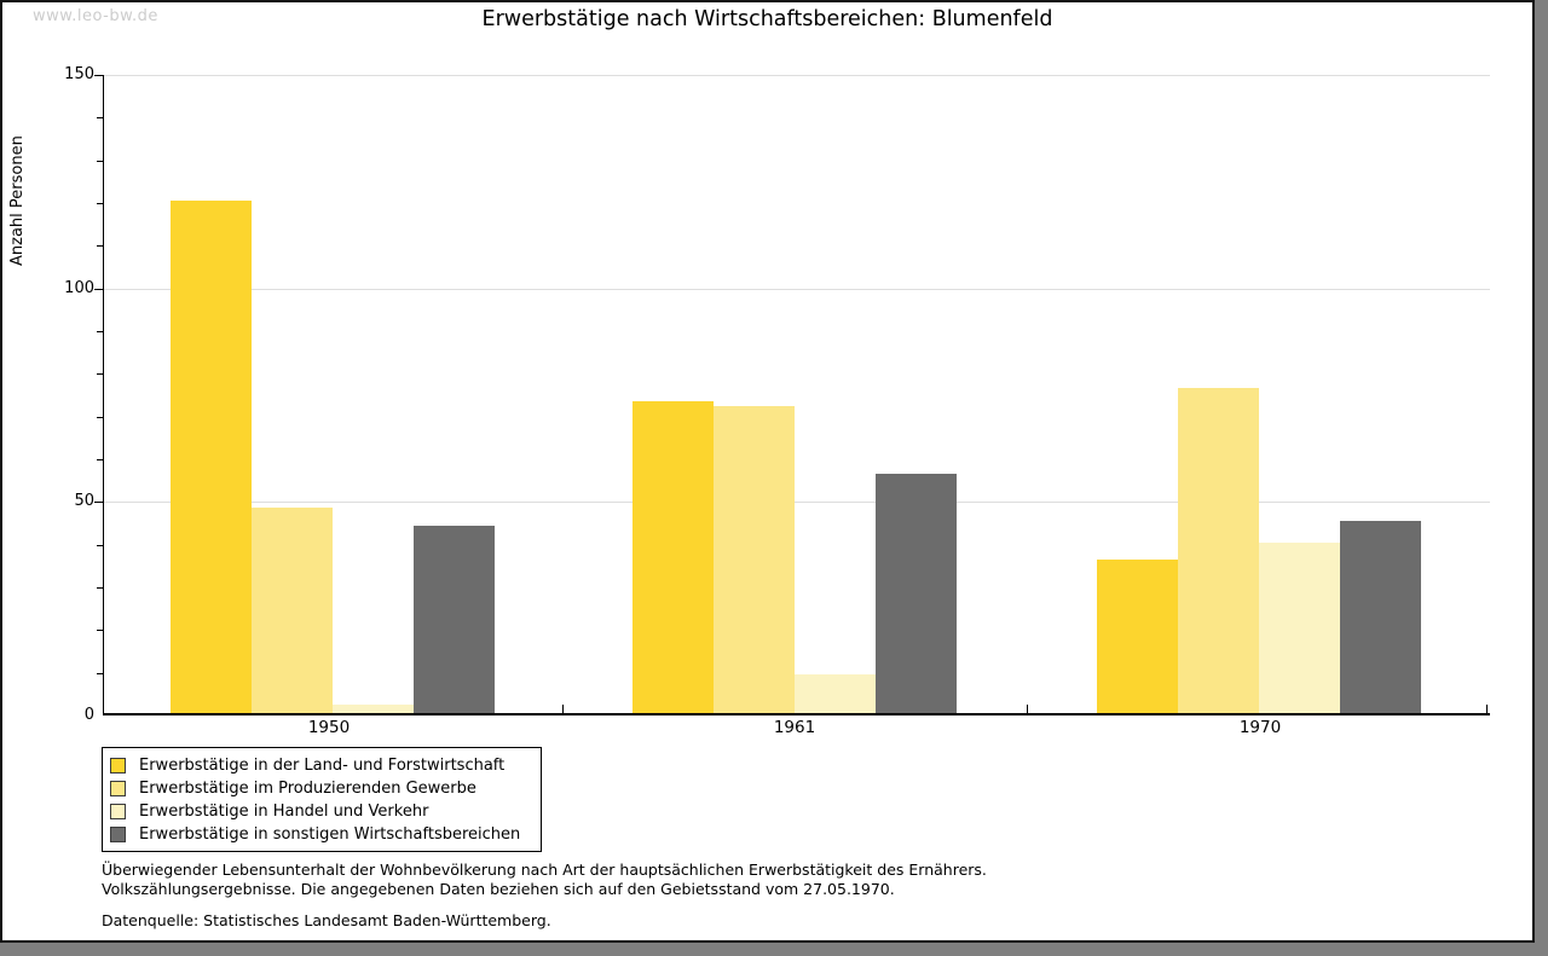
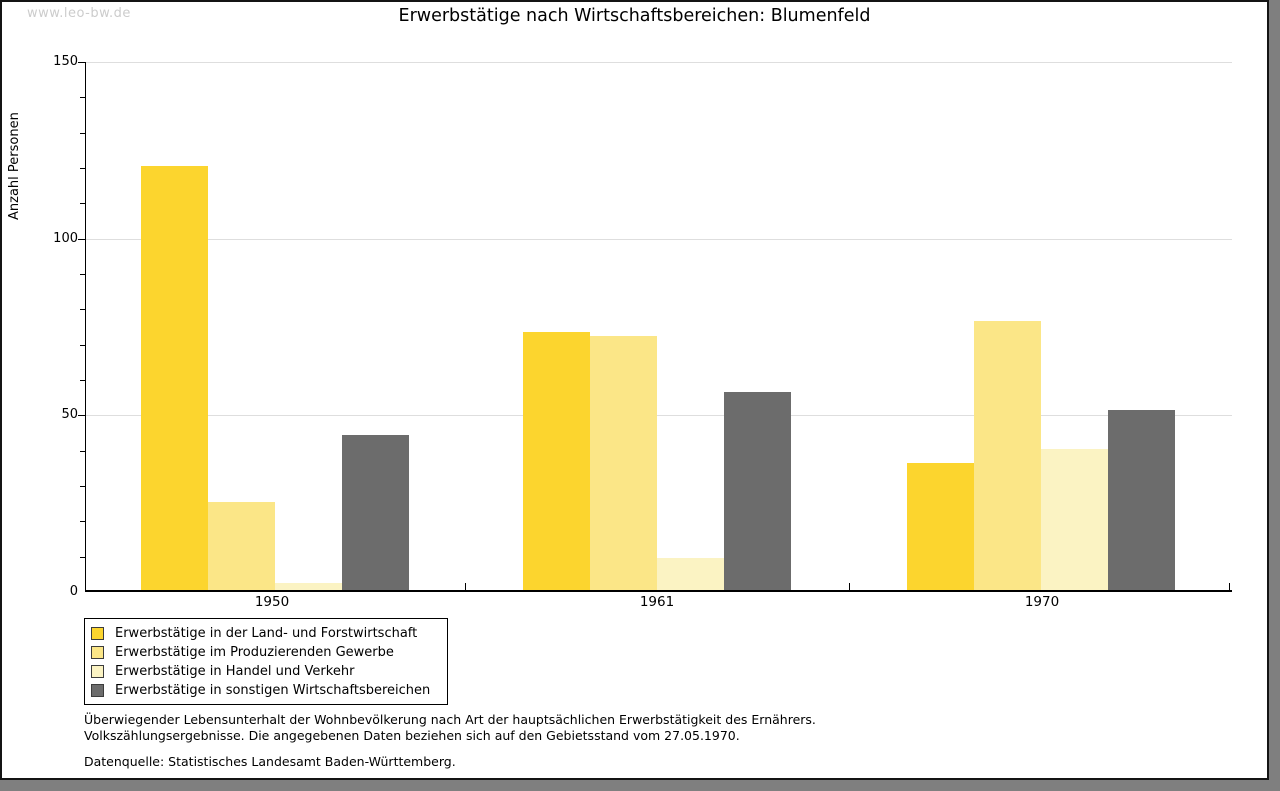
Erwerbstätige im Produzierenden Gewerbe/1950: 48 -> 25
Erwerbstätige in sonstigen Wirtschaftsbereichen/1970: 45 -> 51
